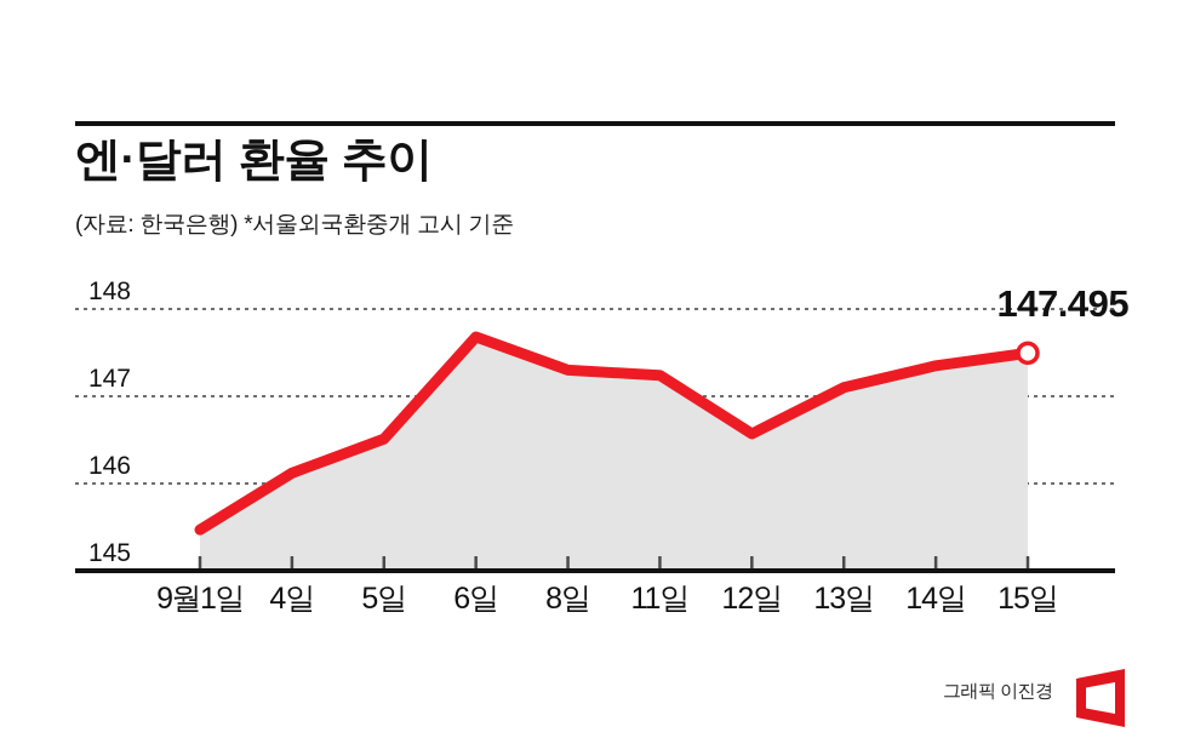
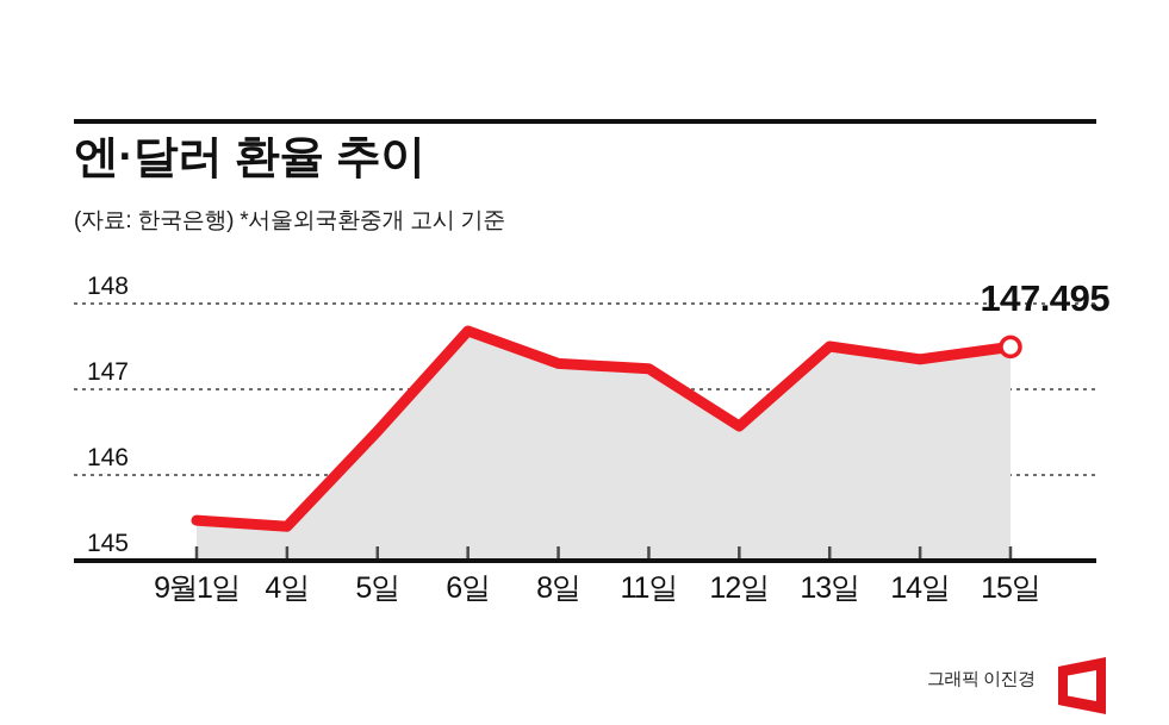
4일: 146.1 -> 145.4
13일: 147.1 -> 147.5
